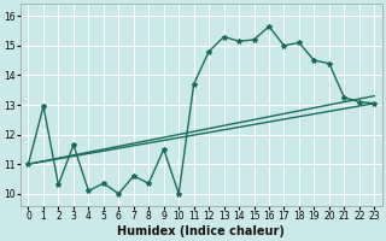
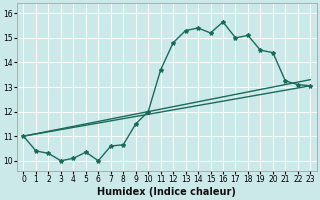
1: 12.95 -> 10.40
3: 11.65 -> 10.00
8: 10.35 -> 10.65
10: 10.00 -> 12.00
14: 15.15 -> 15.40
